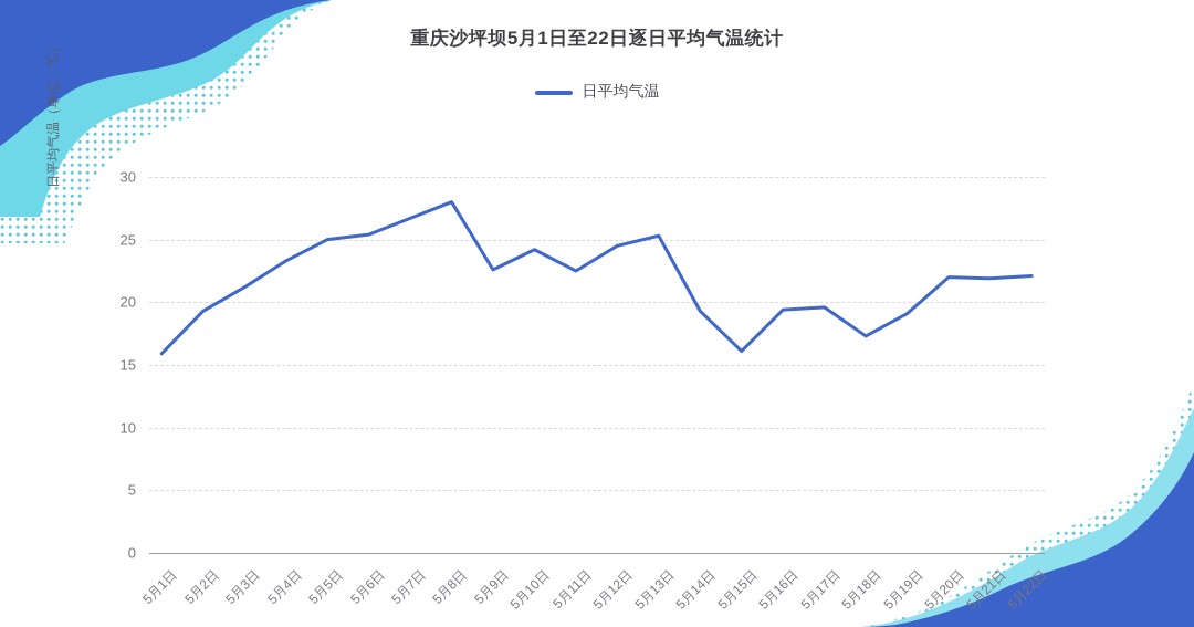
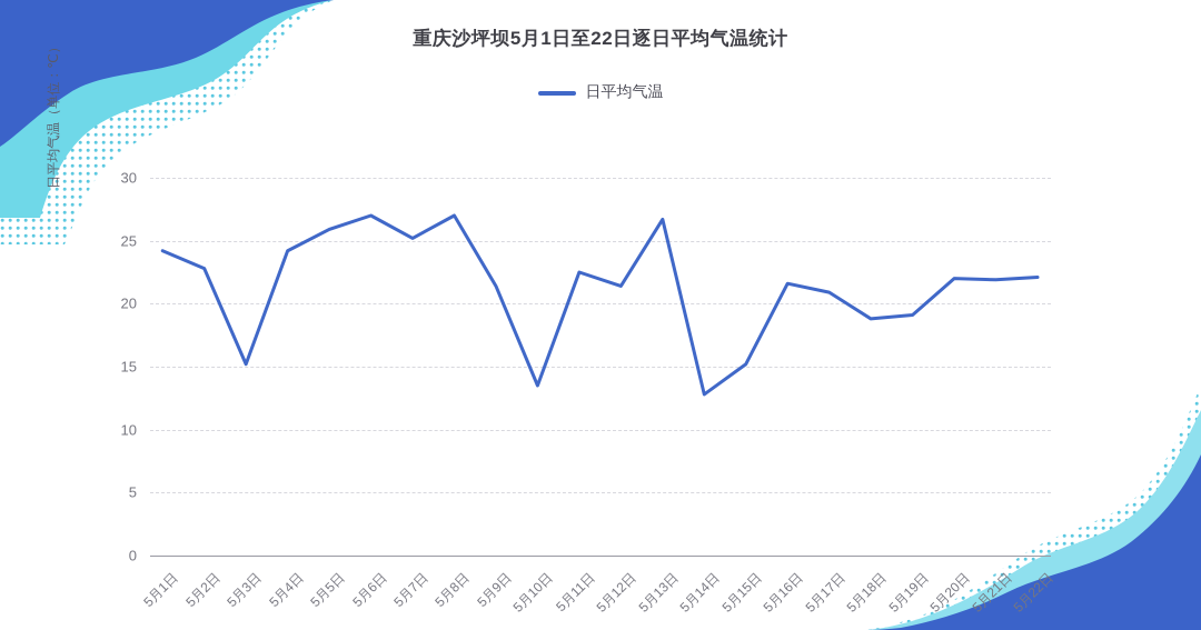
5月1日: 15.9 -> 24.2
5月2日: 19.3 -> 22.8
5月3日: 21.2 -> 15.2
5月4日: 23.3 -> 24.2
5月5日: 25.0 -> 25.9
5月6日: 25.4 -> 27.0
5月7日: 26.7 -> 25.2
5月8日: 28.0 -> 27.0
5月9日: 22.6 -> 21.4
5月10日: 24.2 -> 13.5
5月12日: 24.5 -> 21.4
5月13日: 25.3 -> 26.7
5月14日: 19.3 -> 12.8
5月15日: 16.1 -> 15.2
5月16日: 19.4 -> 21.6
5月17日: 19.6 -> 20.9
5月18日: 17.3 -> 18.8
